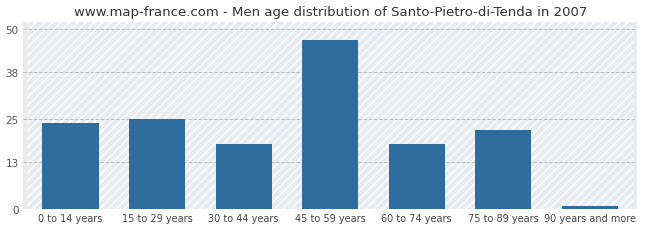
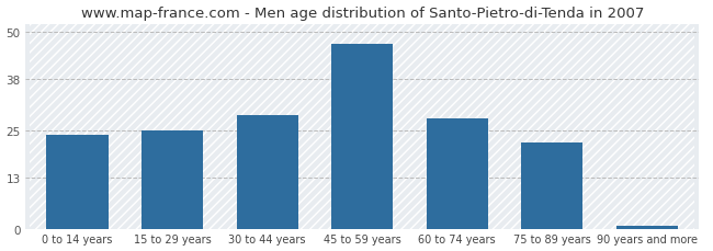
30 to 44 years: 18 -> 29
60 to 74 years: 18 -> 28
